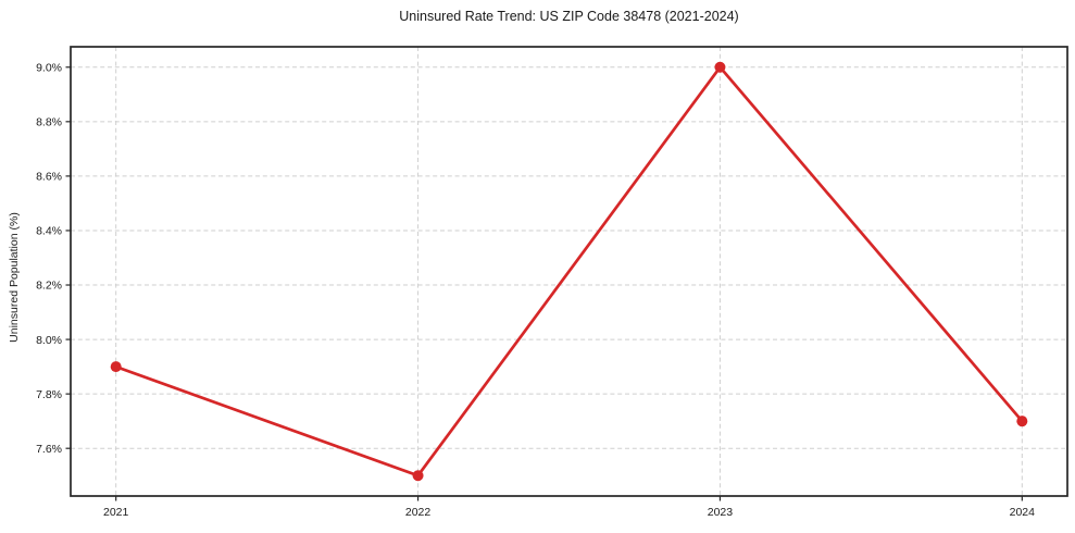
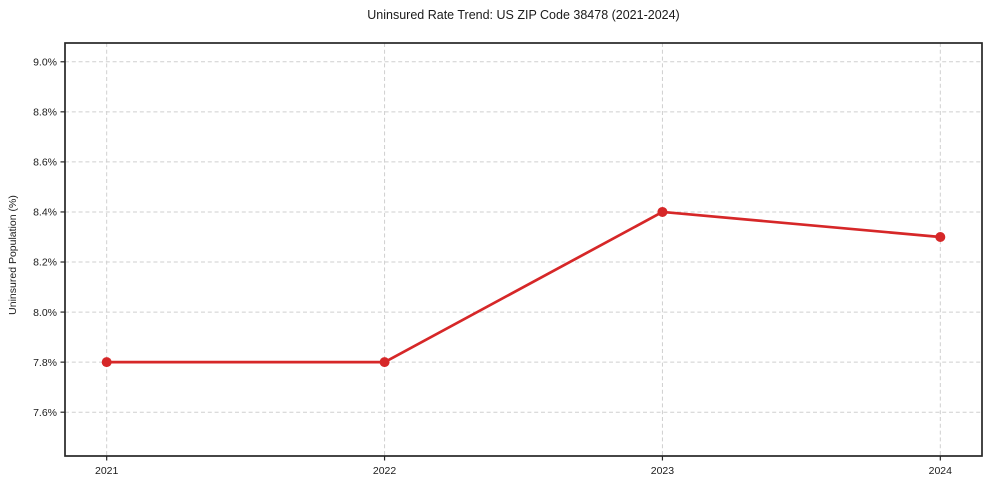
2021: 7.9% -> 7.8%
2022: 7.5% -> 7.8%
2023: 9.0% -> 8.4%
2024: 7.7% -> 8.3%
